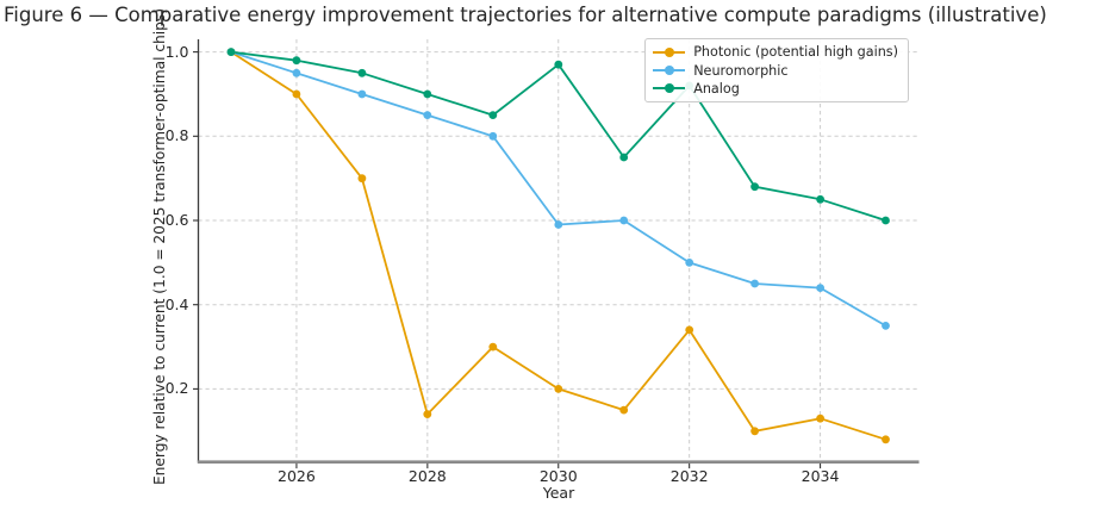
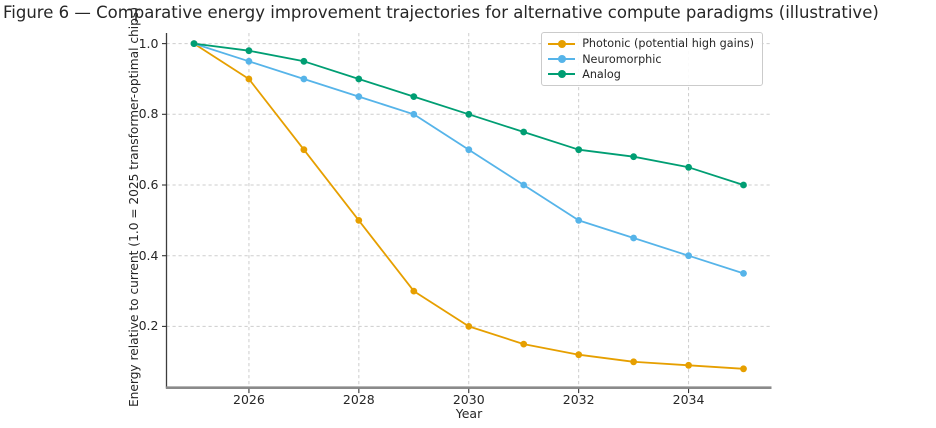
Photonic (potential high gains)/2028: 0.14 -> 0.50
Neuromorphic/2030: 0.59 -> 0.70
Analog/2030: 0.97 -> 0.80
Photonic (potential high gains)/2032: 0.34 -> 0.12
Analog/2032: 0.92 -> 0.70
Photonic (potential high gains)/2034: 0.13 -> 0.09
Neuromorphic/2034: 0.44 -> 0.40
